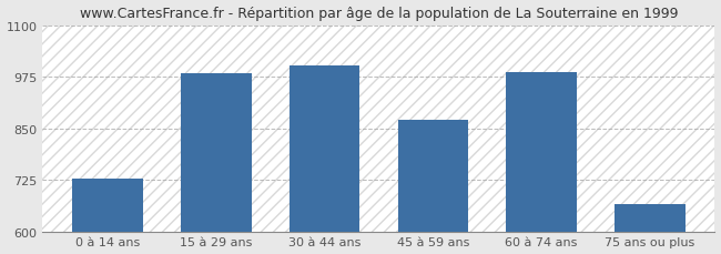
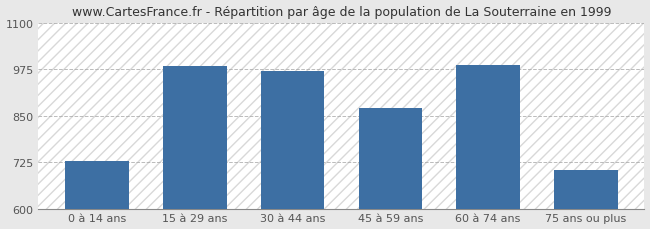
30 à 44 ans: 1002 -> 970
75 ans ou plus: 665 -> 705
